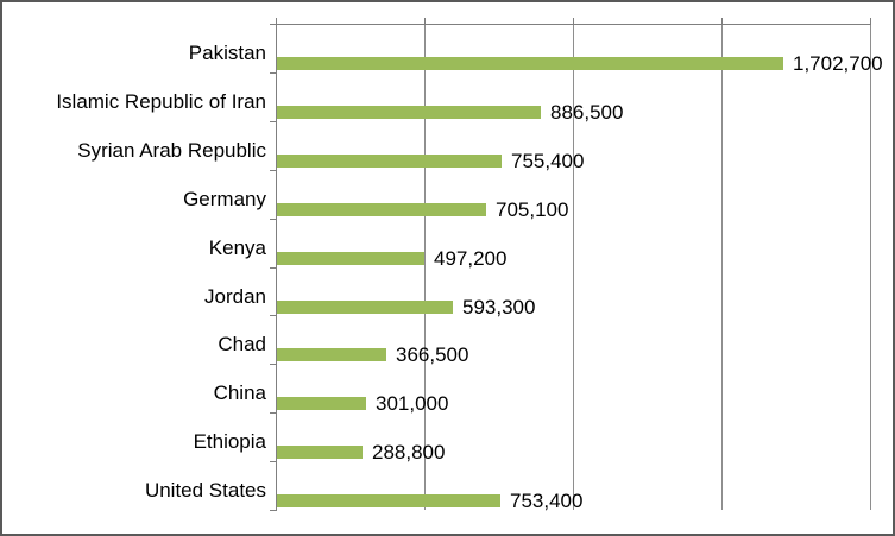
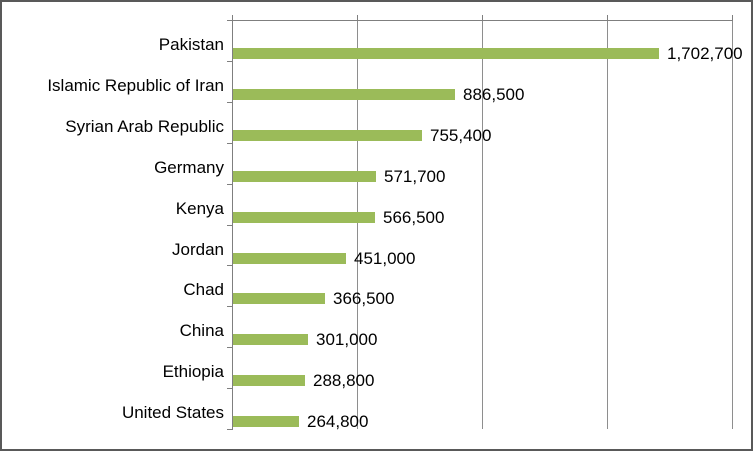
Germany: 705,100 -> 571,700
Kenya: 497,200 -> 566,500
Jordan: 593,300 -> 451,000
United States: 753,400 -> 264,800
